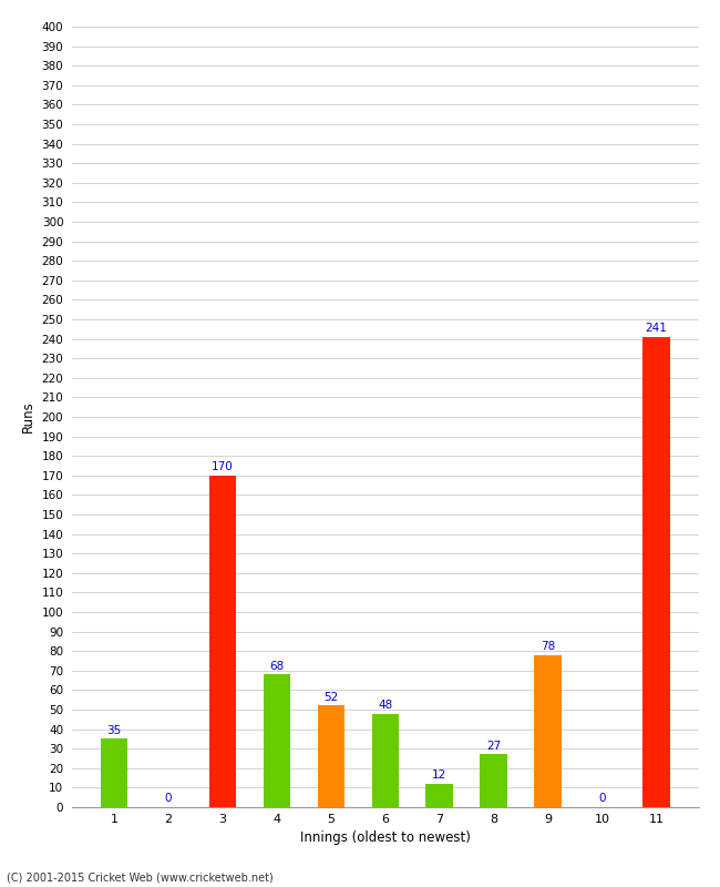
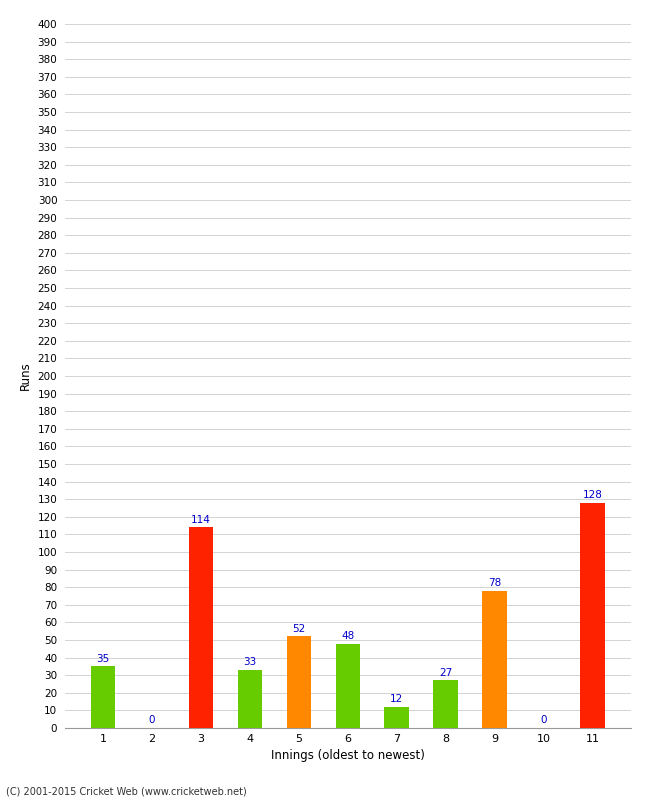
3: 170 -> 114
4: 68 -> 33
11: 241 -> 128
